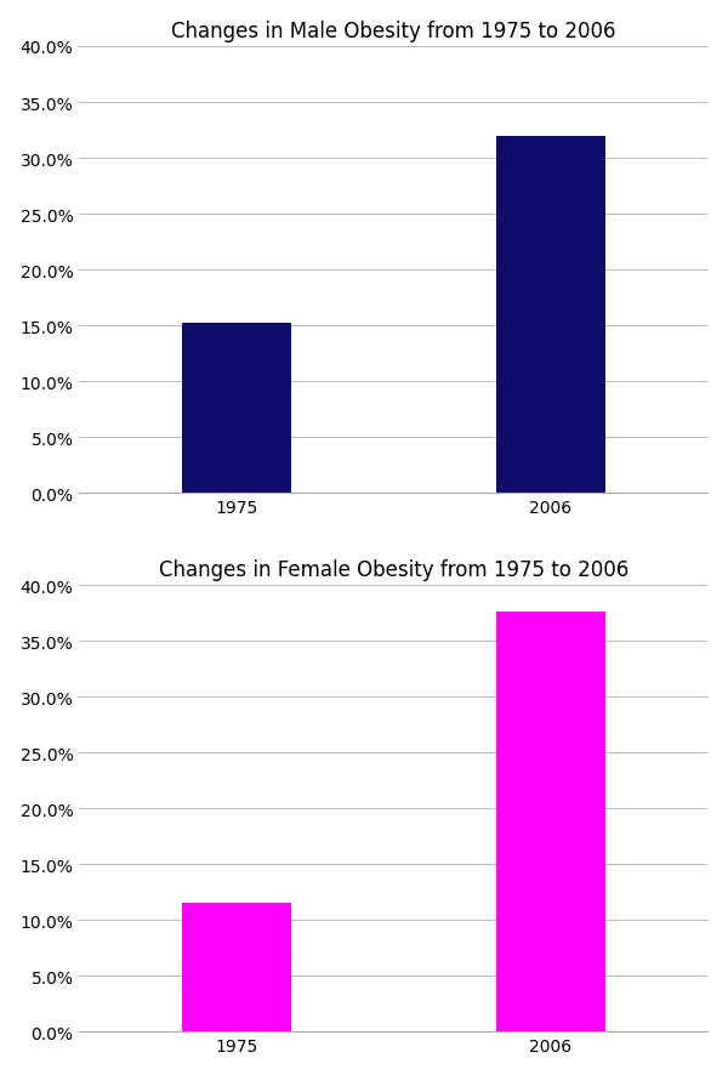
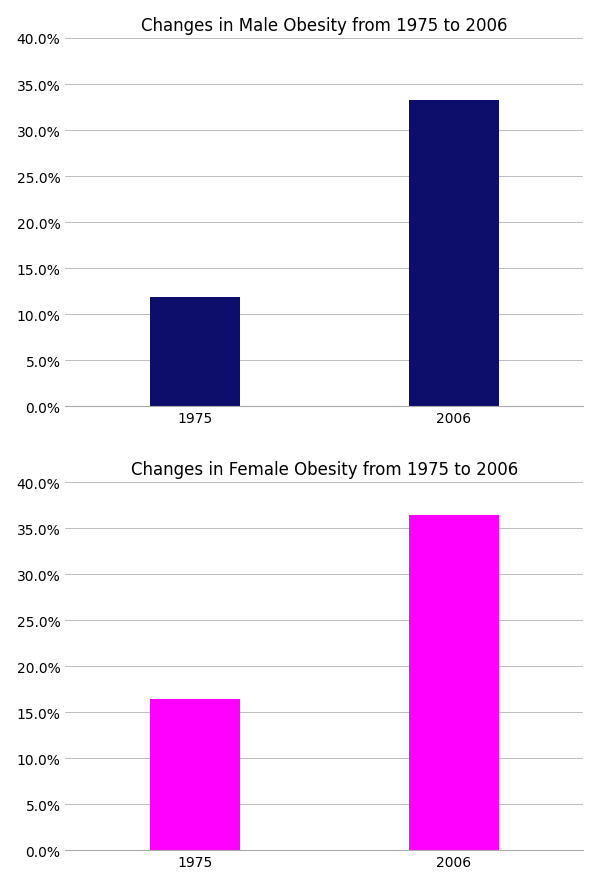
Changes in Male Obesity from 1975 to 2006/1975: 15.2% -> 11.9%
Changes in Male Obesity from 1975 to 2006/2006: 32.0% -> 33.3%
Changes in Female Obesity from 1975 to 2006/1975: 11.6% -> 16.5%
Changes in Female Obesity from 1975 to 2006/2006: 37.6% -> 36.4%
